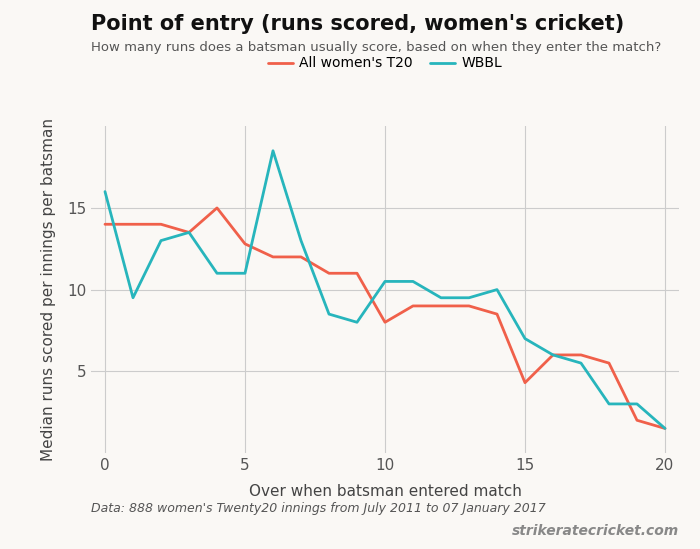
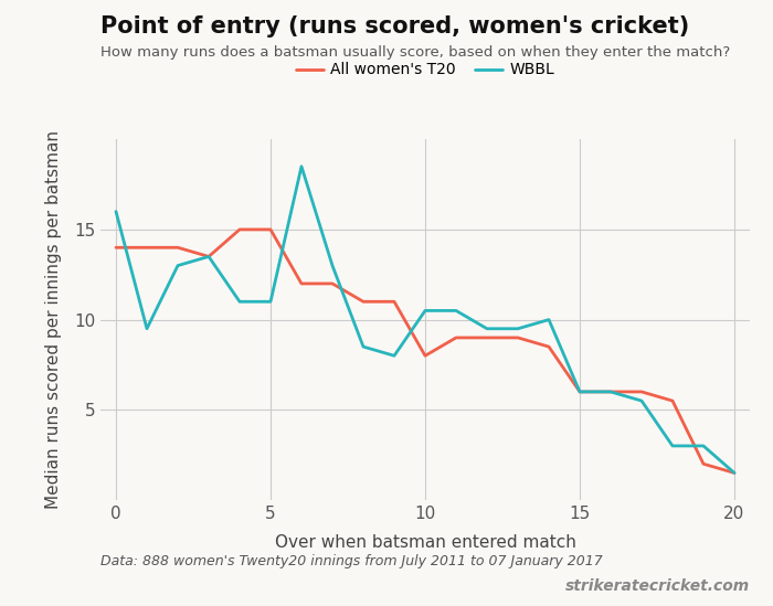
All women's T20/5: 12.8 -> 15.0
All women's T20/15: 4.3 -> 6.0
WBBL/15: 7.0 -> 6.0
